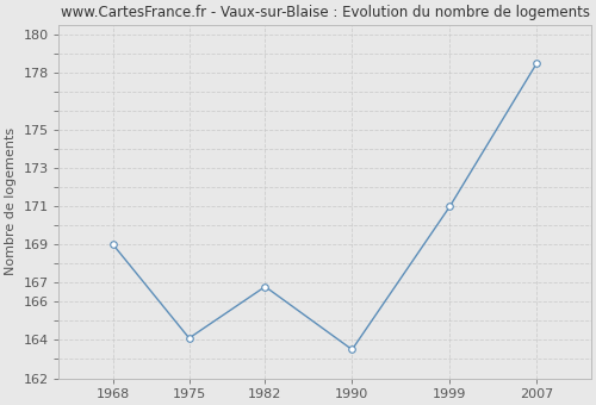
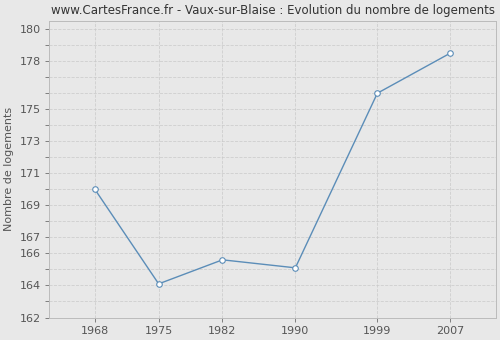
1968: 169.0 -> 170.0
1982: 166.8 -> 165.6
1990: 163.5 -> 165.1
1999: 171.0 -> 176.0
